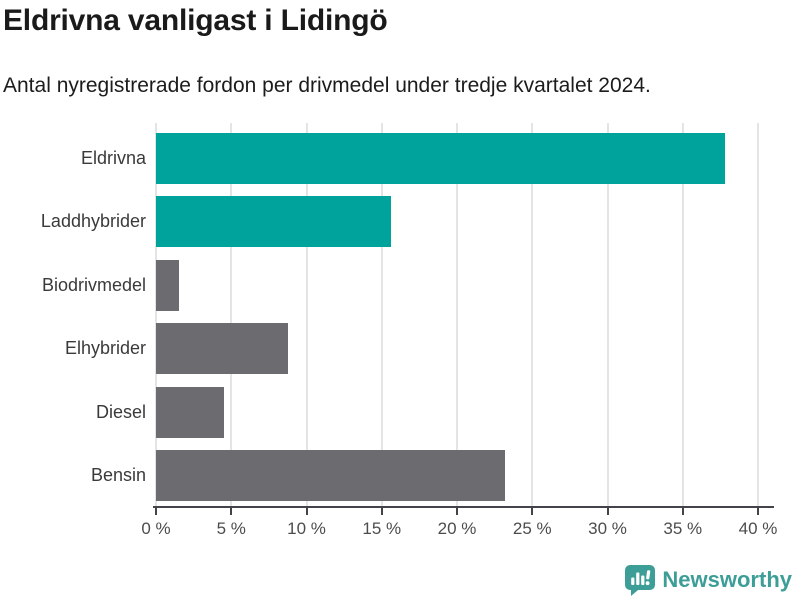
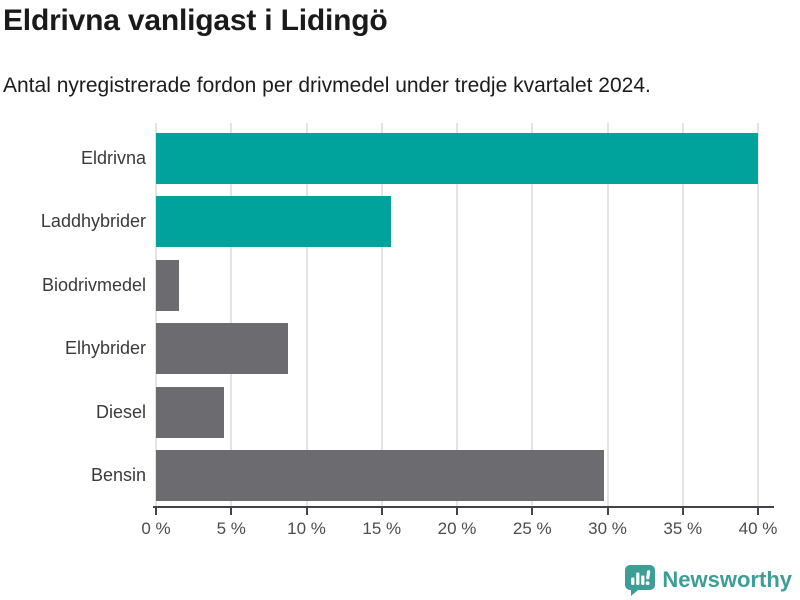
Eldrivna: 37.8% -> 40.0%
Bensin: 23.2% -> 29.8%
